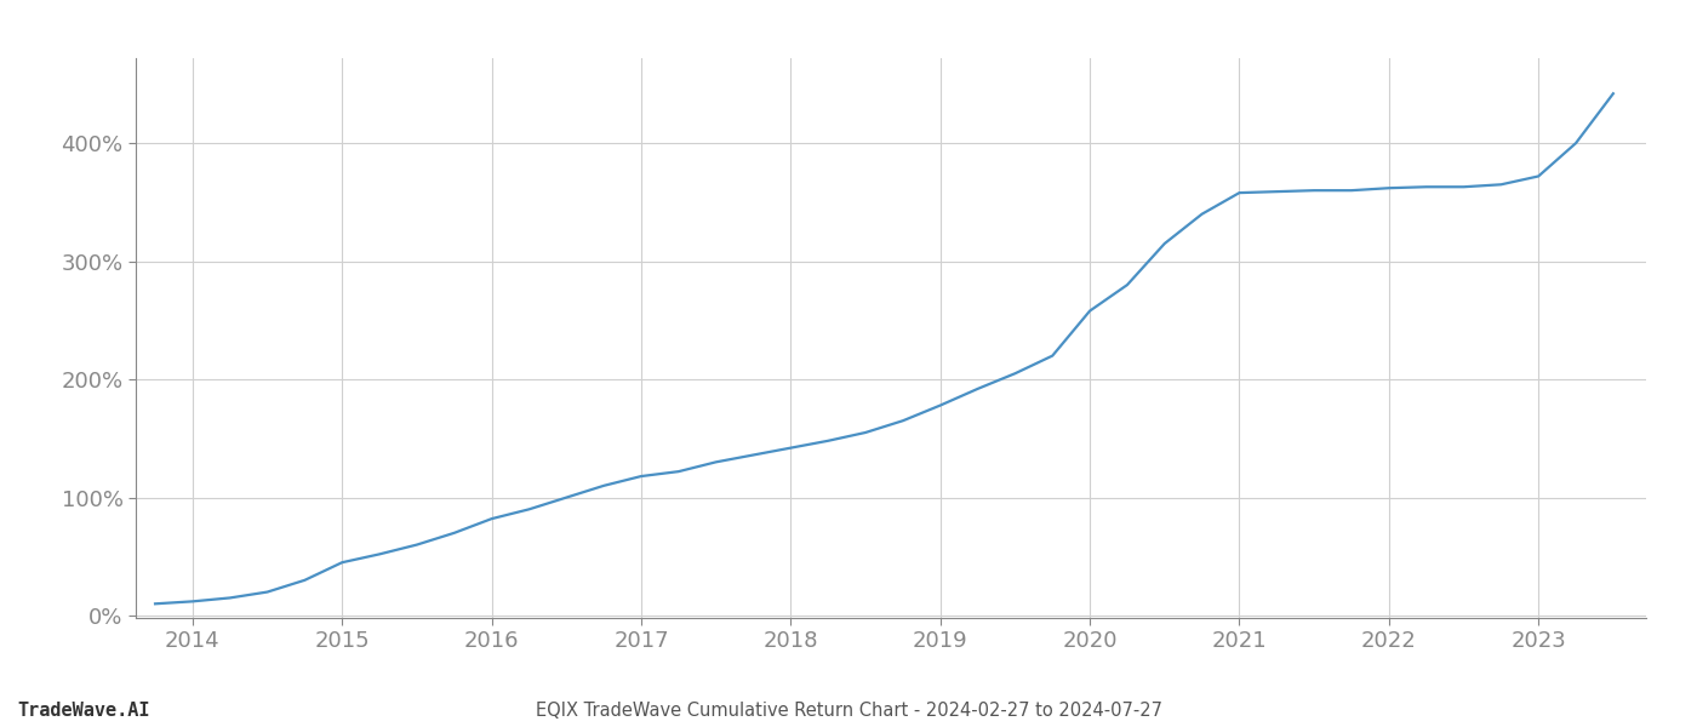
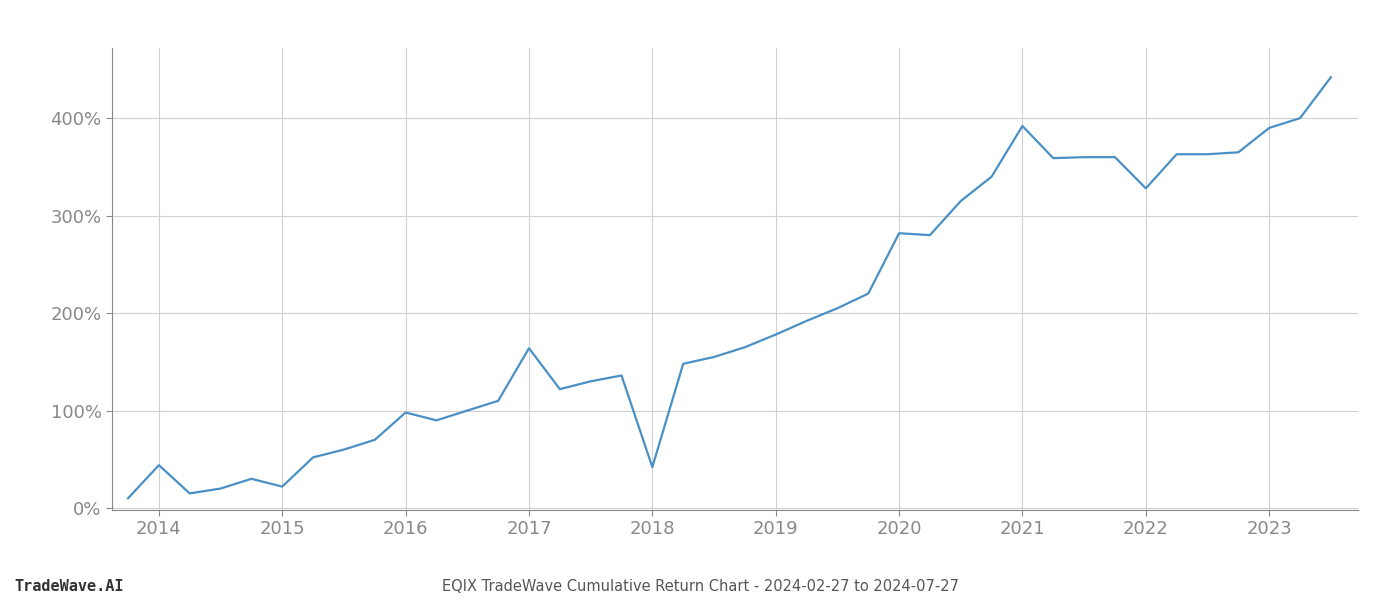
2014: 12% -> 44%
2015: 45% -> 22%
2016: 82% -> 98%
2017: 118% -> 164%
2018: 142% -> 42%
2020: 258% -> 282%
2021: 358% -> 392%
2022: 362% -> 328%
2023: 372% -> 390%
